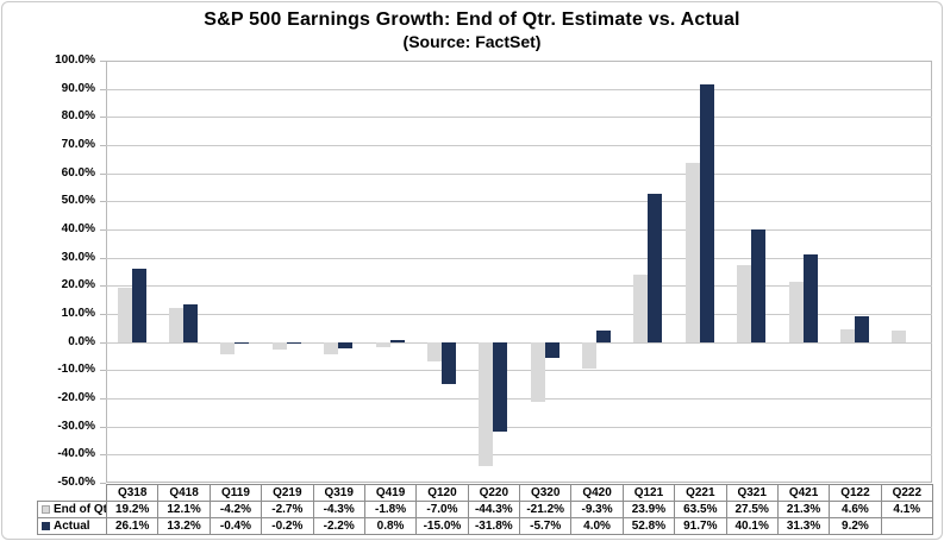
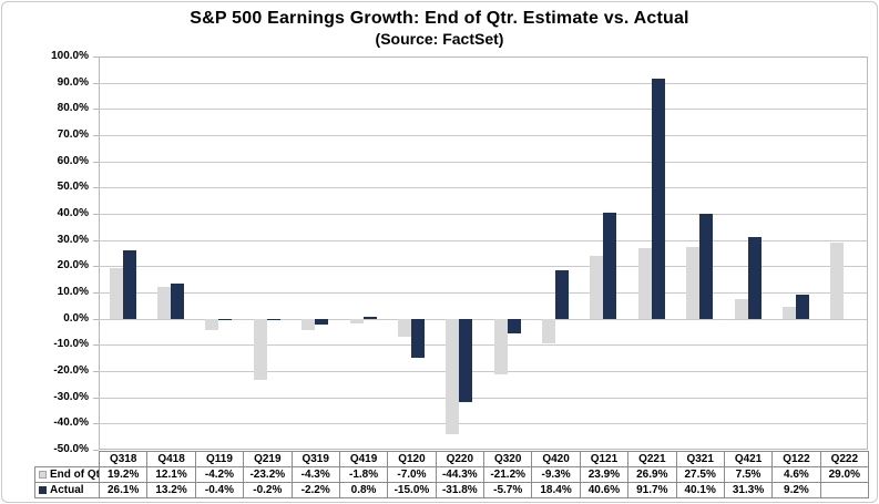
End of Qtr./Q219: -2.7% -> -23.2%
Actual/Q420: 4.0% -> 18.4%
Actual/Q121: 52.8% -> 40.6%
End of Qtr./Q221: 63.5% -> 26.9%
End of Qtr./Q421: 21.3% -> 7.5%
End of Qtr./Q222: 4.1% -> 29.0%
